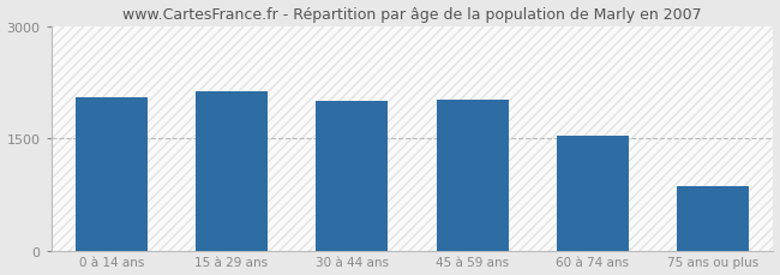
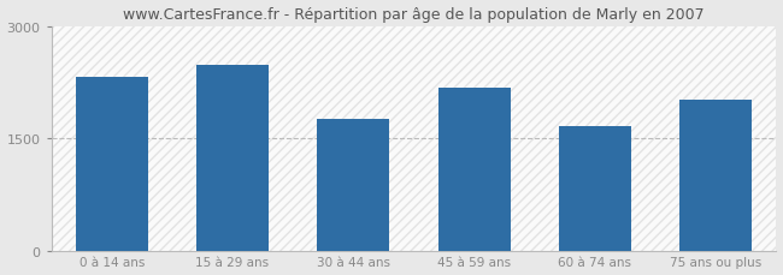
0 à 14 ans: 2050 -> 2320
15 à 29 ans: 2130 -> 2480
30 à 44 ans: 2000 -> 1760
45 à 59 ans: 2020 -> 2180
60 à 74 ans: 1540 -> 1660
75 ans ou plus: 860 -> 2020
